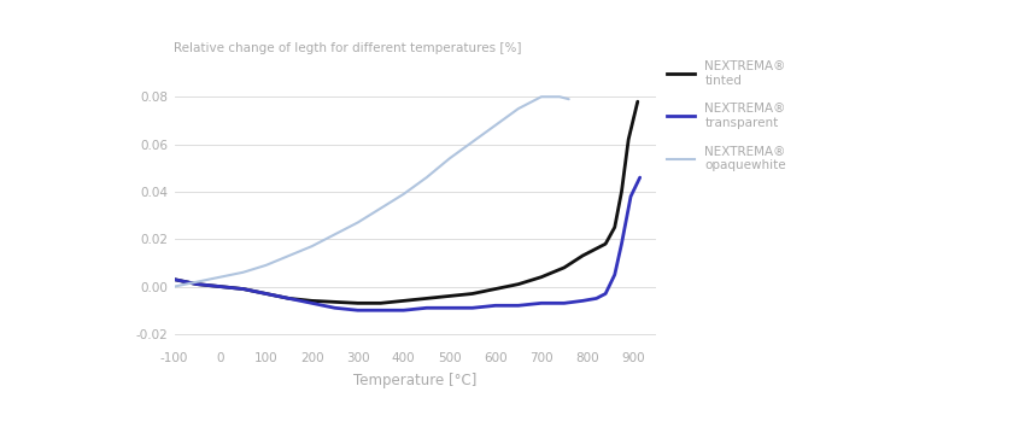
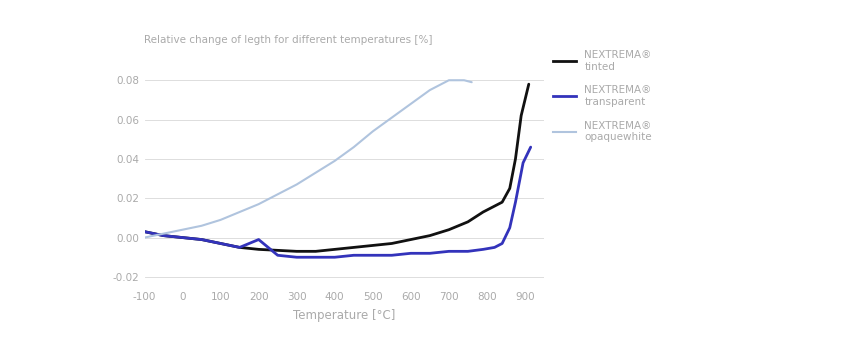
NEXTREMA® transparent/200: -0.007 -> -0.001
